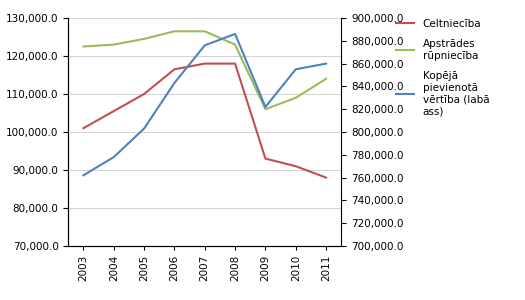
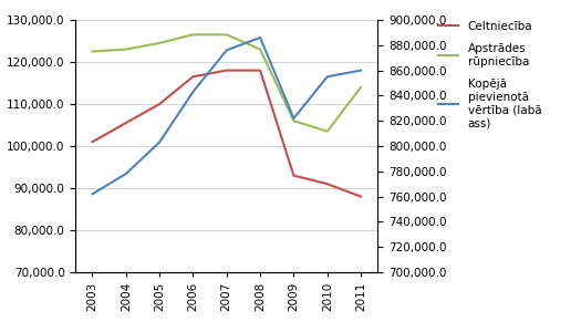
Apstrādes rūpniecība/2010: 109,000 -> 103,500
